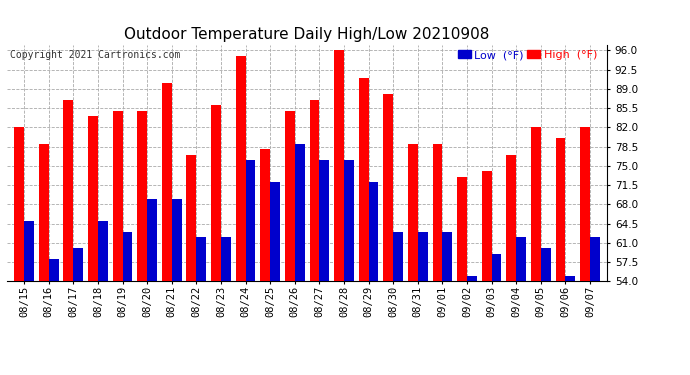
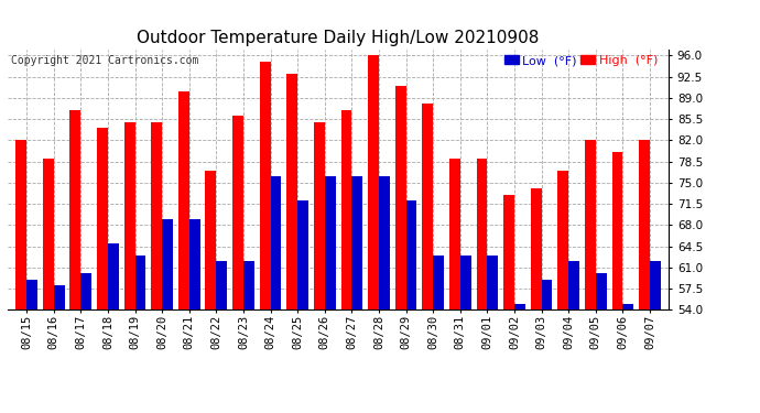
Low (°F)/08/15: 65 -> 59
High (°F)/08/25: 78 -> 93
Low (°F)/08/26: 79 -> 76
